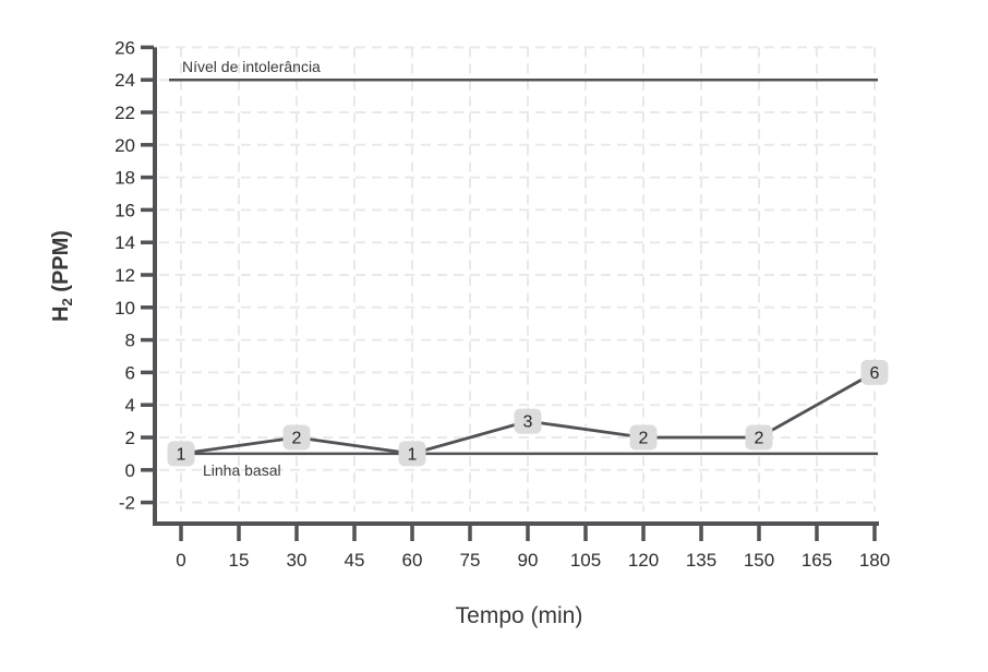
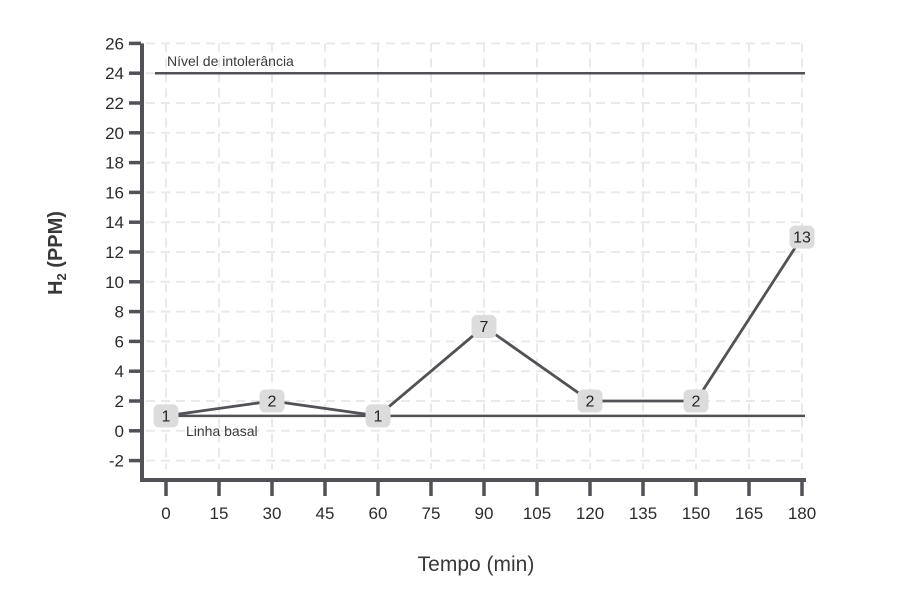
90: 3 -> 7
180: 6 -> 13
